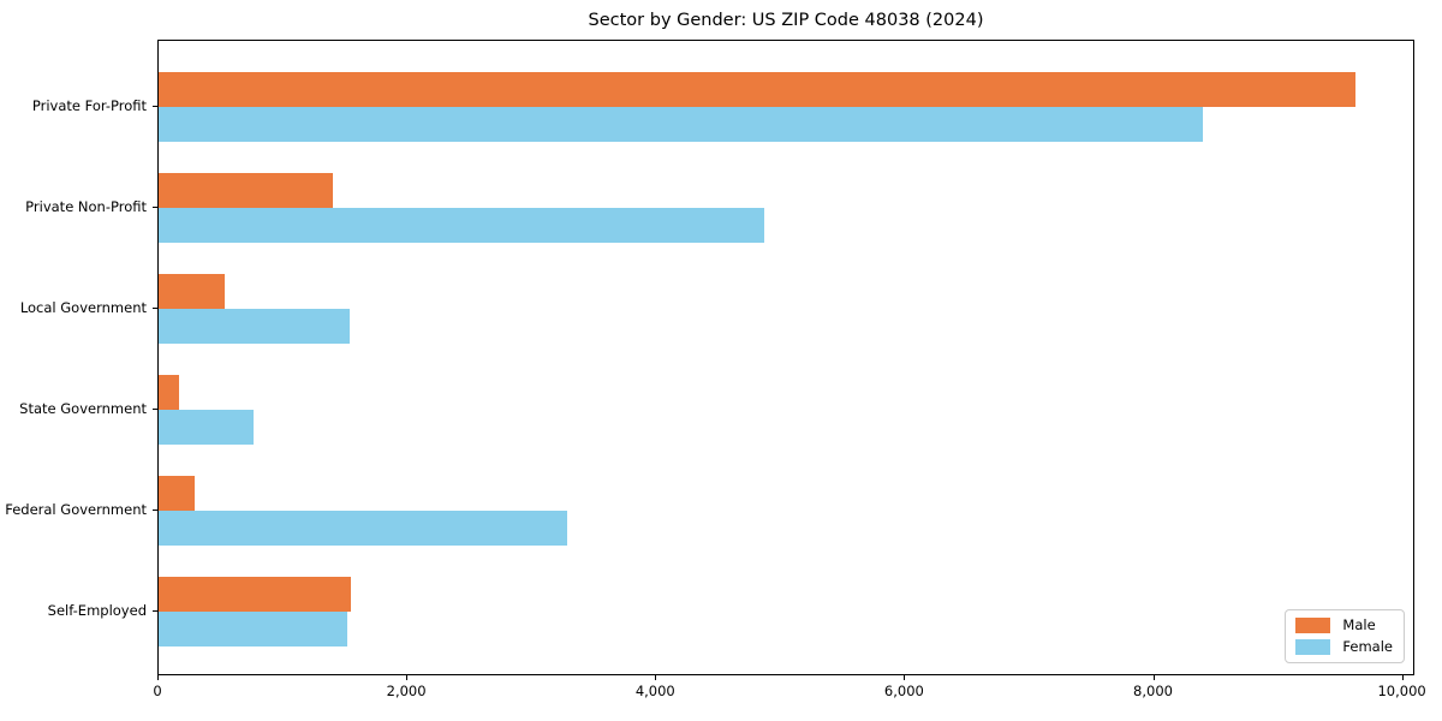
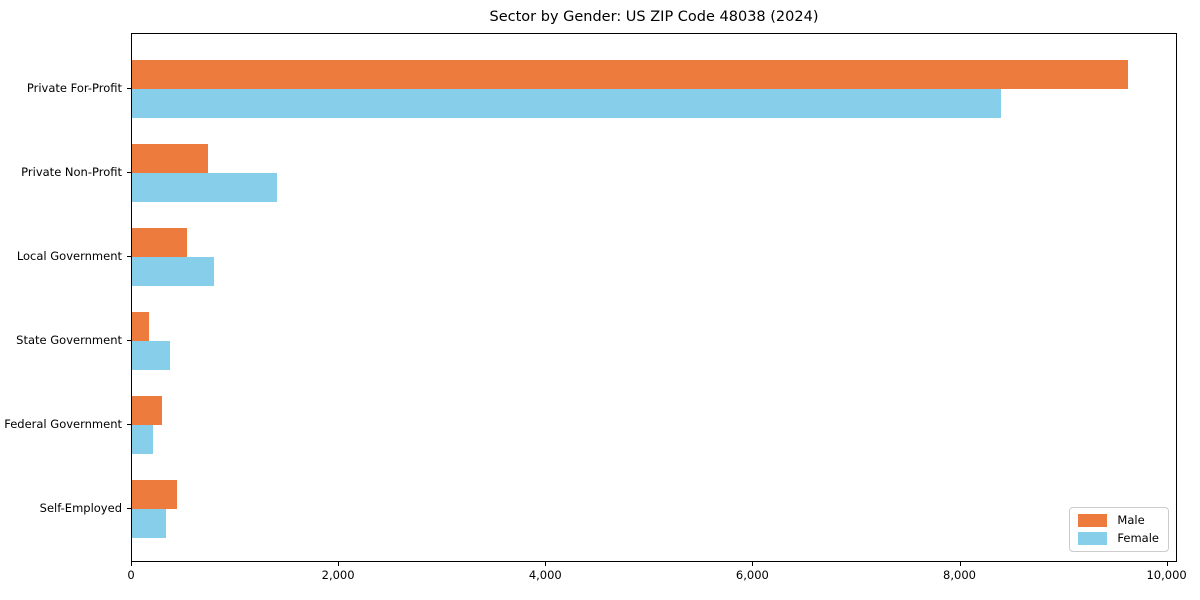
Male/Private Non-Profit: 1400 -> 730
Female/Private Non-Profit: 4870 -> 1400
Female/Local Government: 1530 -> 790
Female/State Government: 760 -> 370
Female/Federal Government: 3280 -> 200
Male/Self-Employed: 1540 -> 440
Female/Self-Employed: 1520 -> 320
